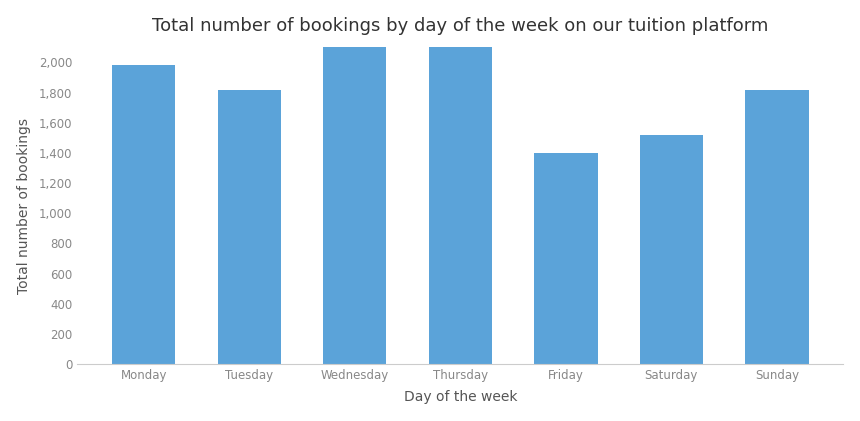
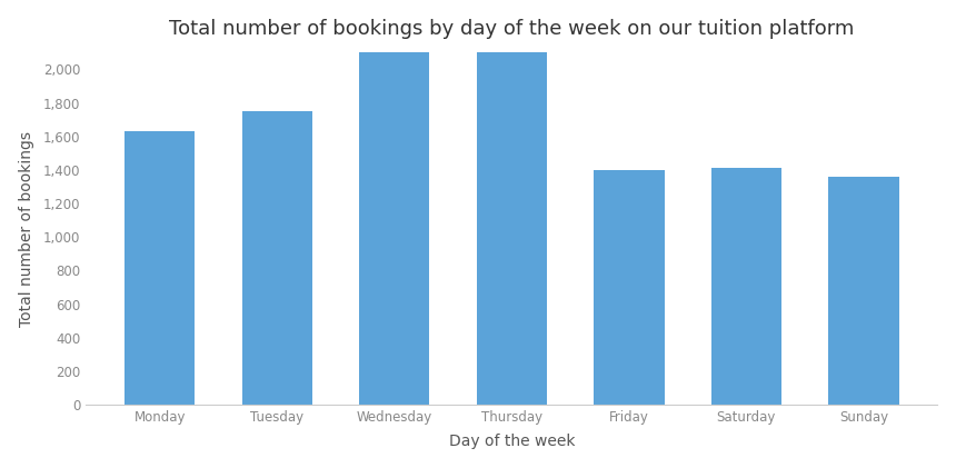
Monday: 1,980 -> 1,630
Tuesday: 1,820 -> 1,750
Saturday: 1,520 -> 1,410
Sunday: 1,820 -> 1,360
